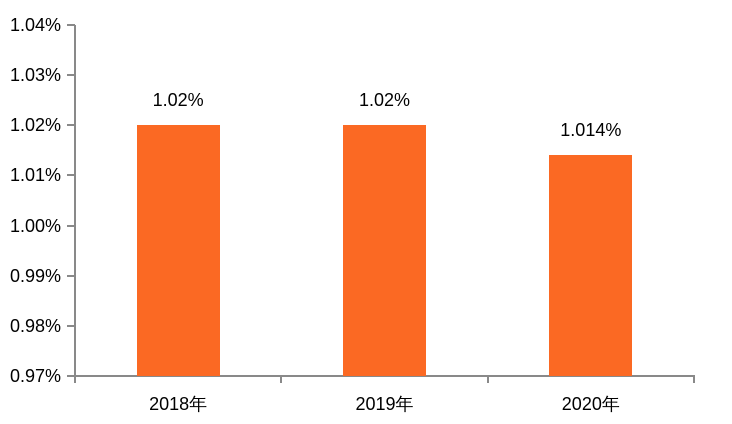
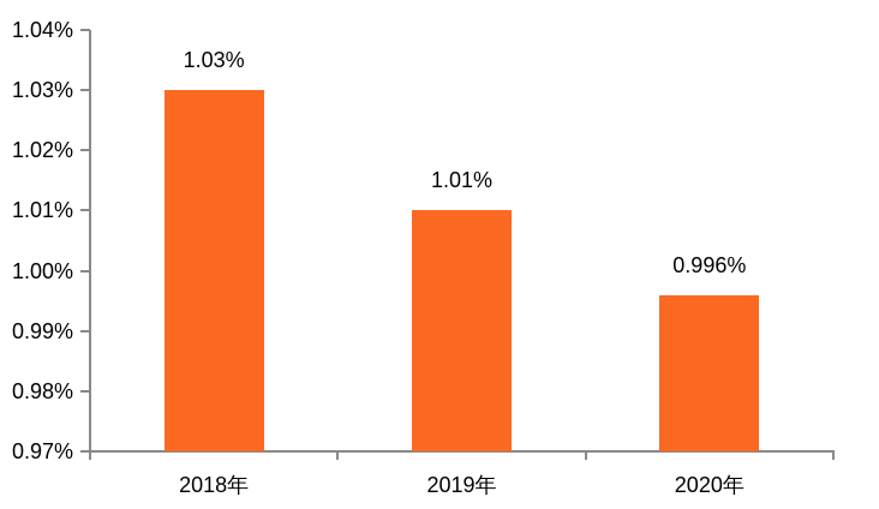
2018年: 1.02% -> 1.03%
2019年: 1.02% -> 1.01%
2020年: 1.014% -> 0.996%
